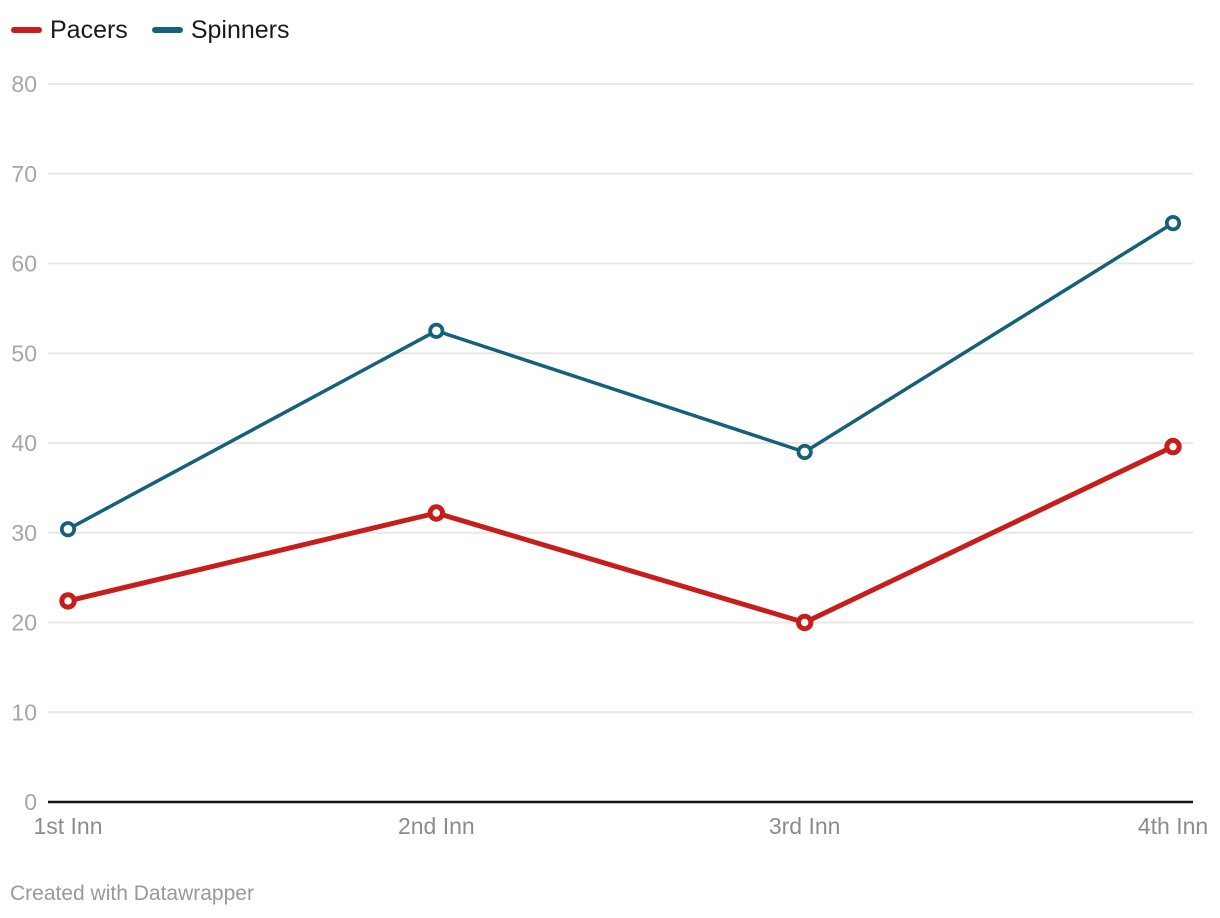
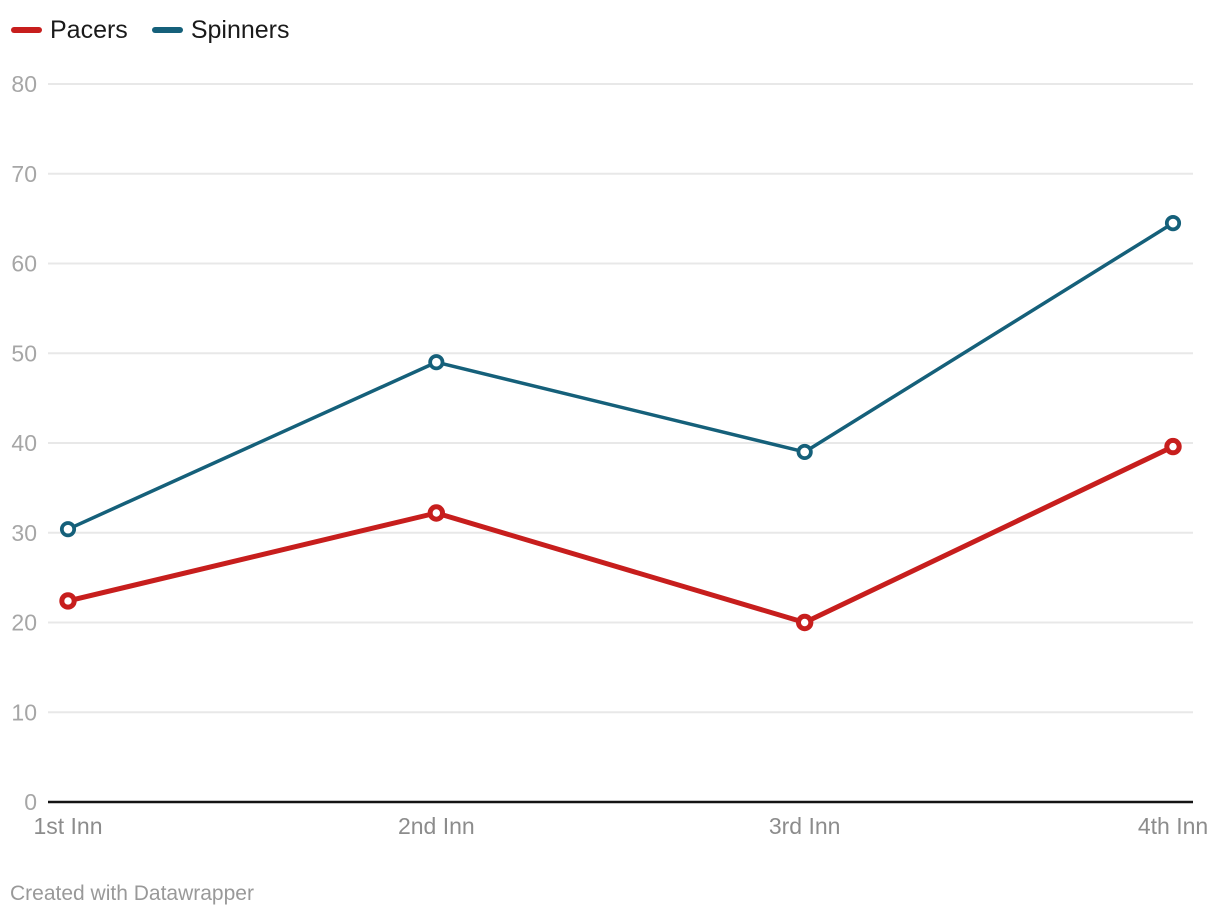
Spinners/2nd Inn: 52 -> 49
